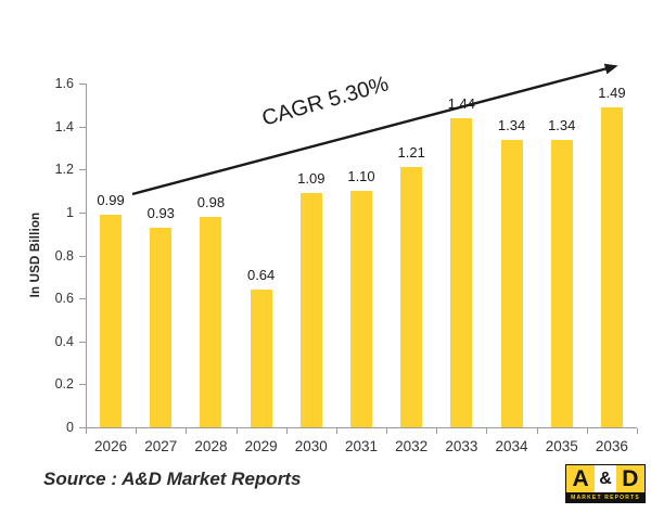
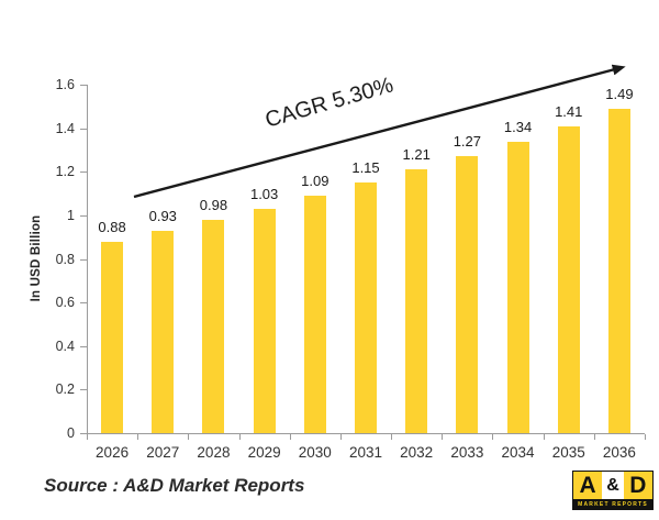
2026: 0.99 -> 0.88
2029: 0.64 -> 1.03
2031: 1.10 -> 1.15
2033: 1.44 -> 1.27
2035: 1.34 -> 1.41
